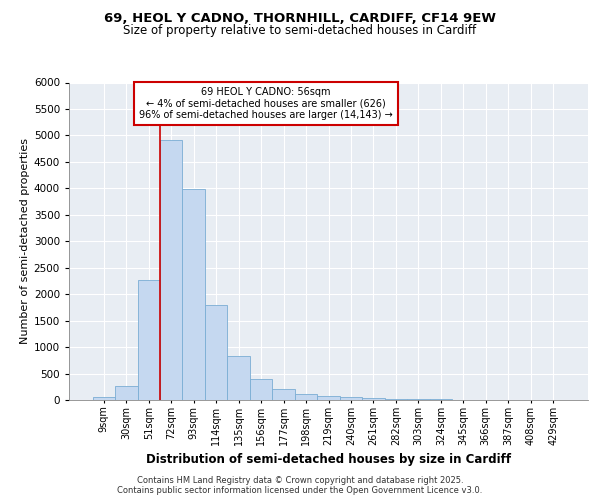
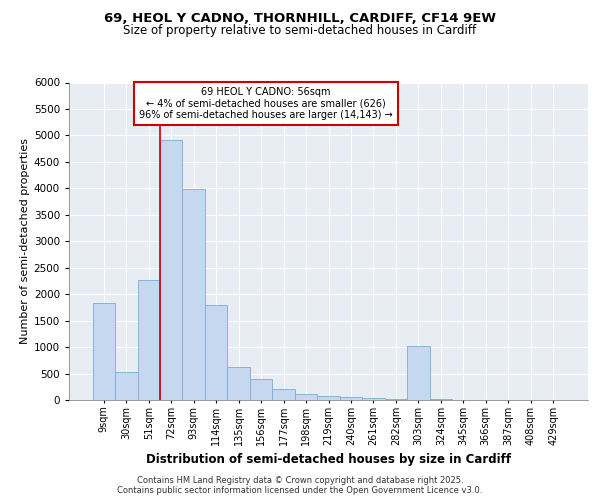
9sqm: 50 -> 1840
30sqm: 260 -> 520
135sqm: 840 -> 620
303sqm: 20 -> 1020
